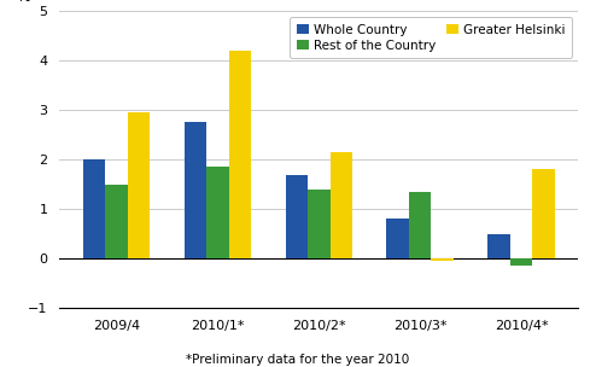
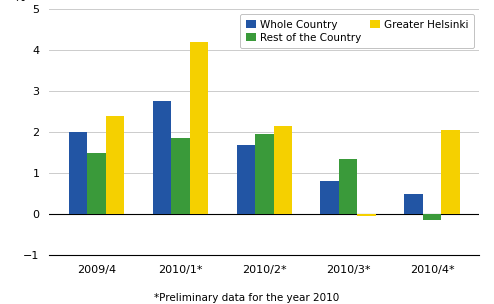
Greater Helsinki/2009/4: 2.95 -> 2.40
Rest of the Country/2010/2*: 1.40 -> 1.95
Greater Helsinki/2010/4*: 1.80 -> 2.05
